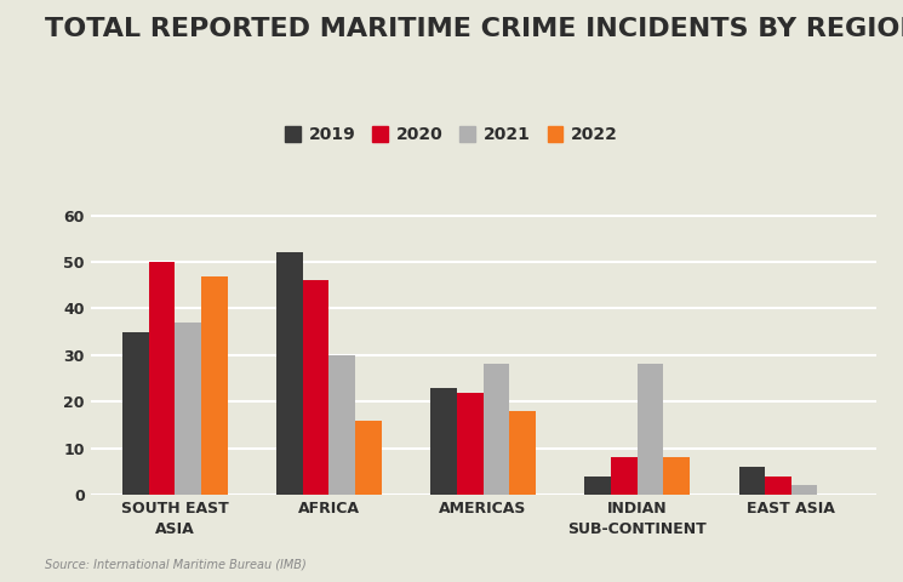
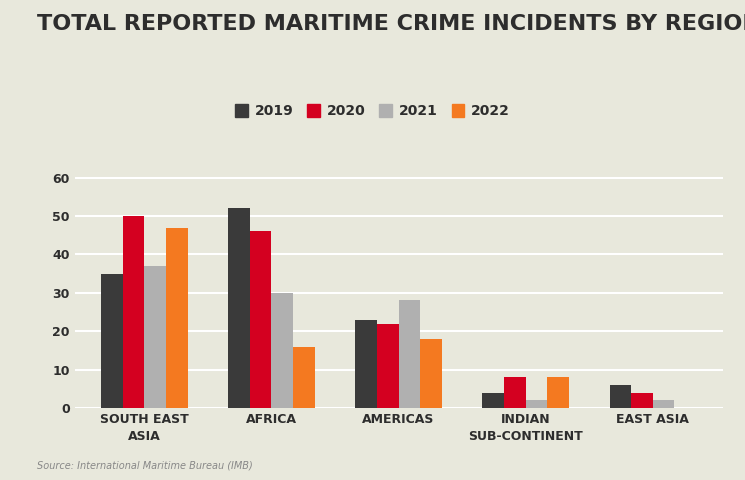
2021/INDIAN SUB-CONTINENT: 28 -> 2
